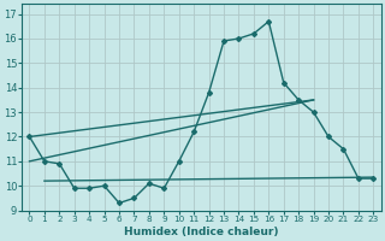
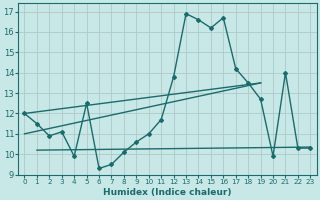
1: 11.0 -> 11.5
3: 9.9 -> 11.1
5: 10.0 -> 12.5
9: 9.9 -> 10.6
11: 12.2 -> 11.7
13: 15.9 -> 16.9
14: 16.0 -> 16.6
19: 13.0 -> 12.7
20: 12.0 -> 9.9
21: 11.5 -> 14.0
